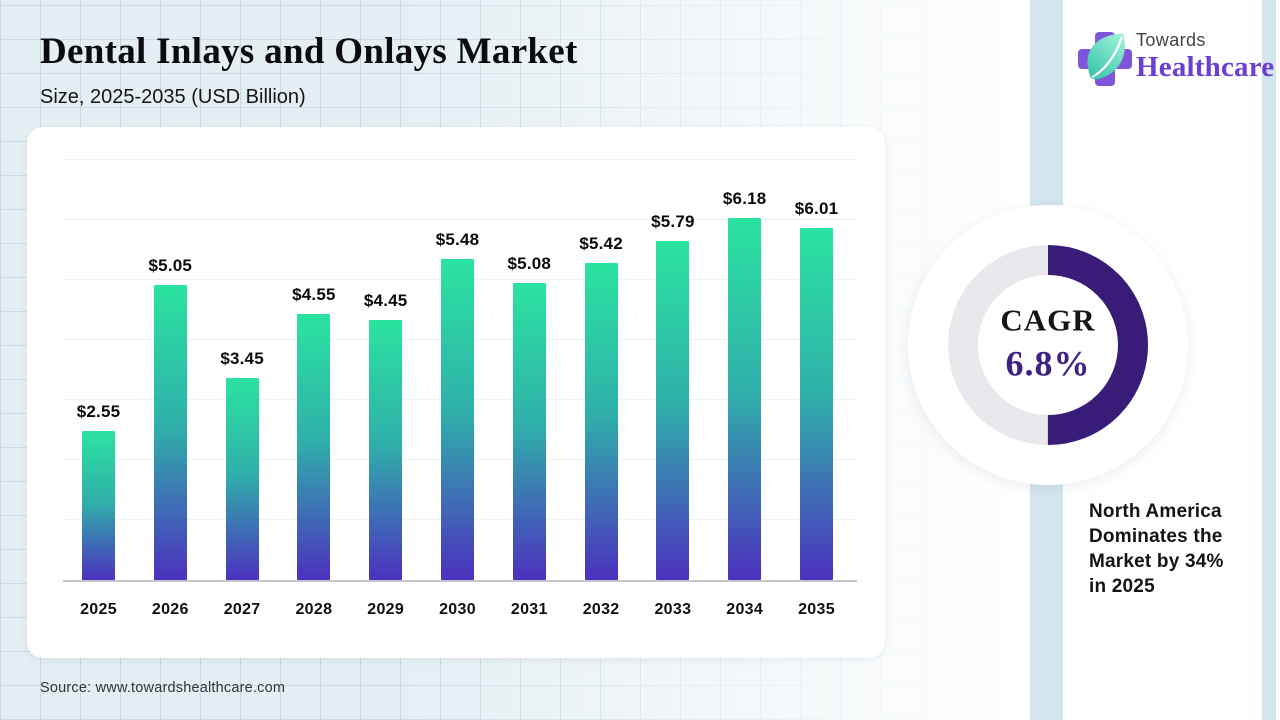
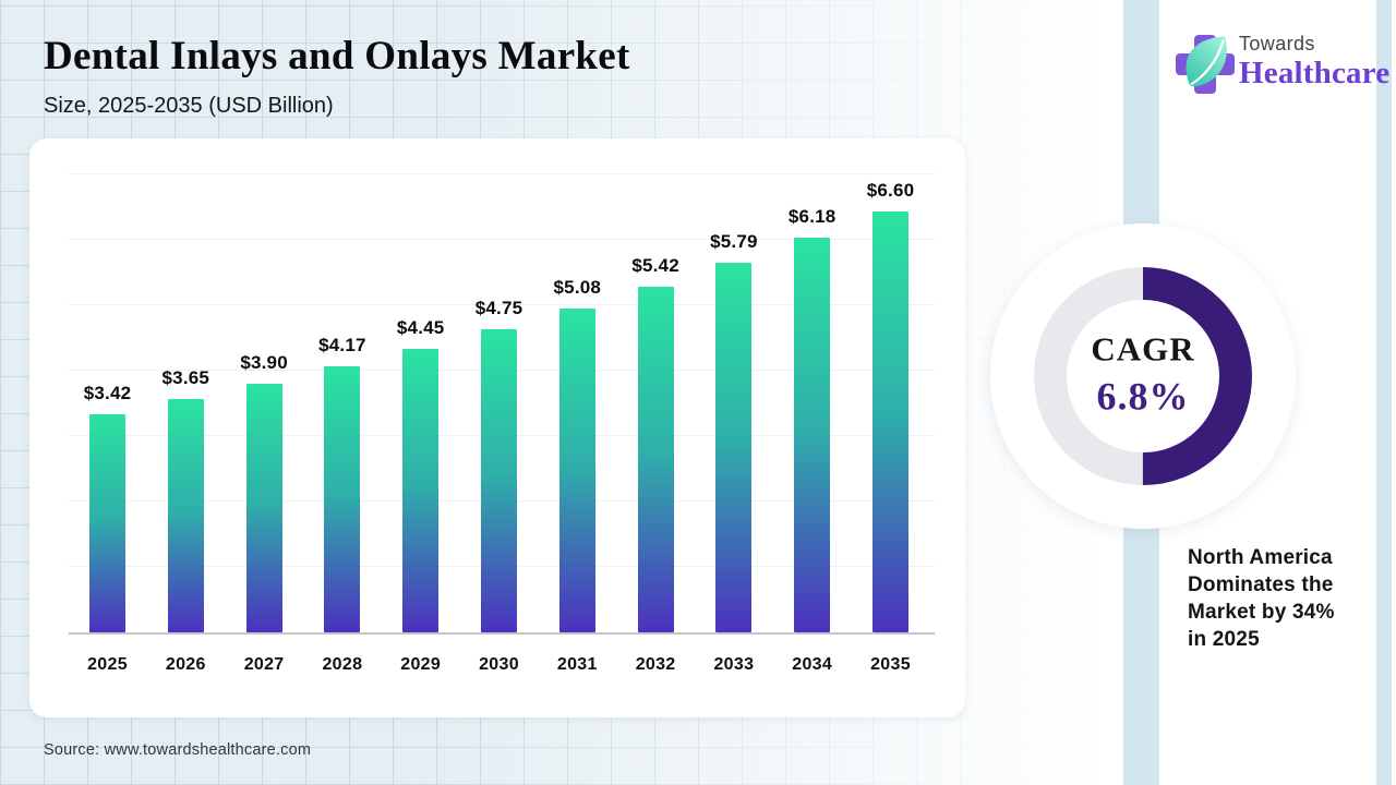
2025: $2.55 -> $3.42
2026: $5.05 -> $3.65
2027: $3.45 -> $3.90
2028: $4.55 -> $4.17
2030: $5.48 -> $4.75
2035: $6.01 -> $6.60
